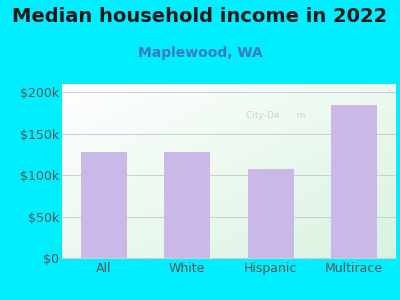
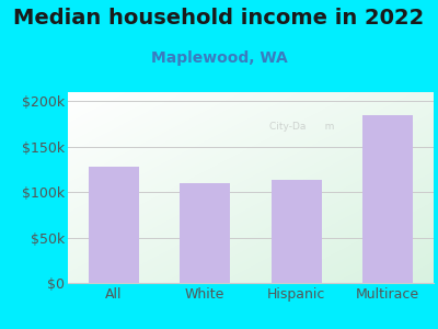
White: $128k -> $110k
Hispanic: $107k -> $114k
